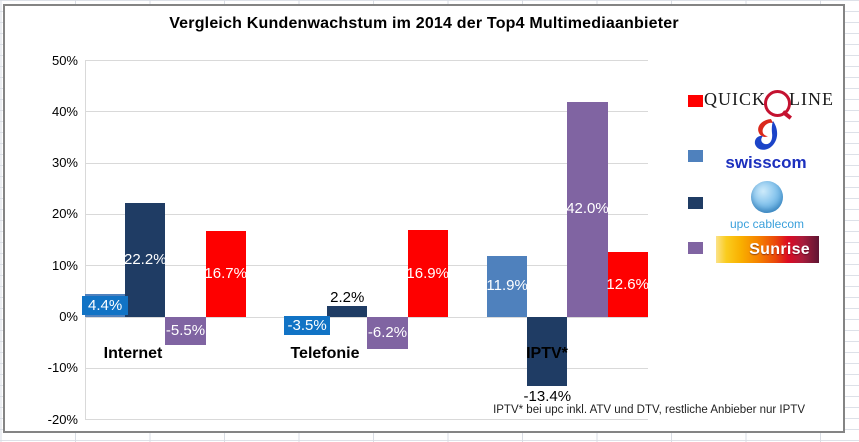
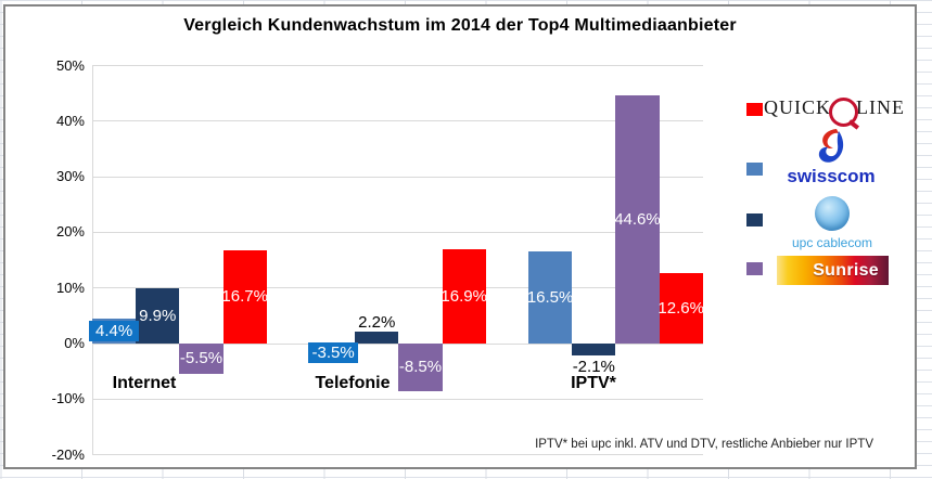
upc cablecom/Internet: 22.2% -> 9.9%
Sunrise/Telefonie: -6.2% -> -8.5%
swisscom/IPTV*: 11.9% -> 16.5%
upc cablecom/IPTV*: -13.4% -> -2.1%
Sunrise/IPTV*: 42.0% -> 44.6%
